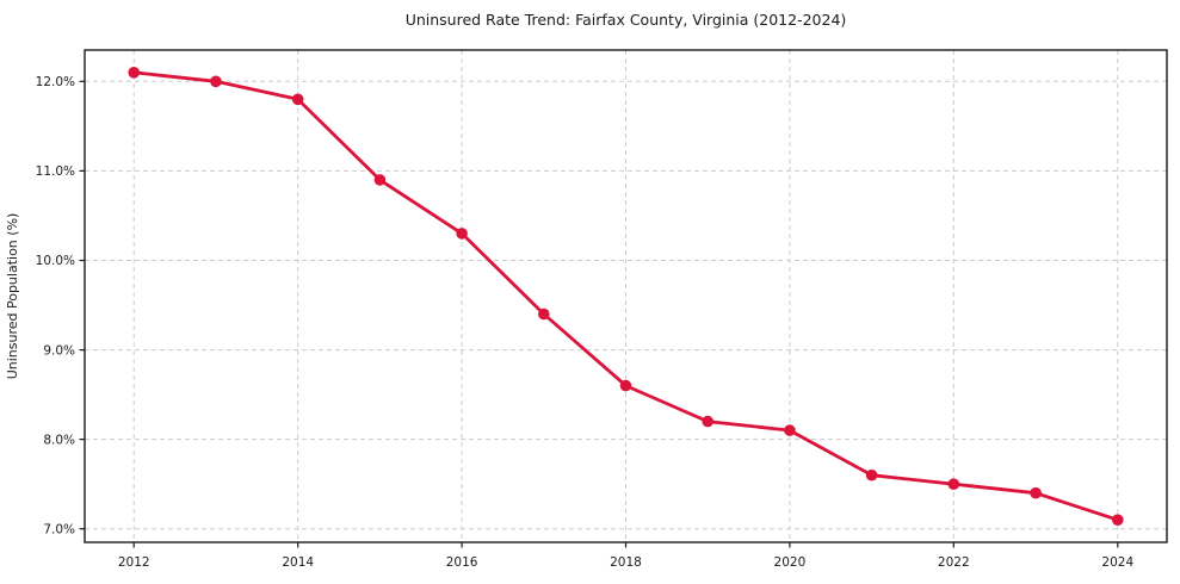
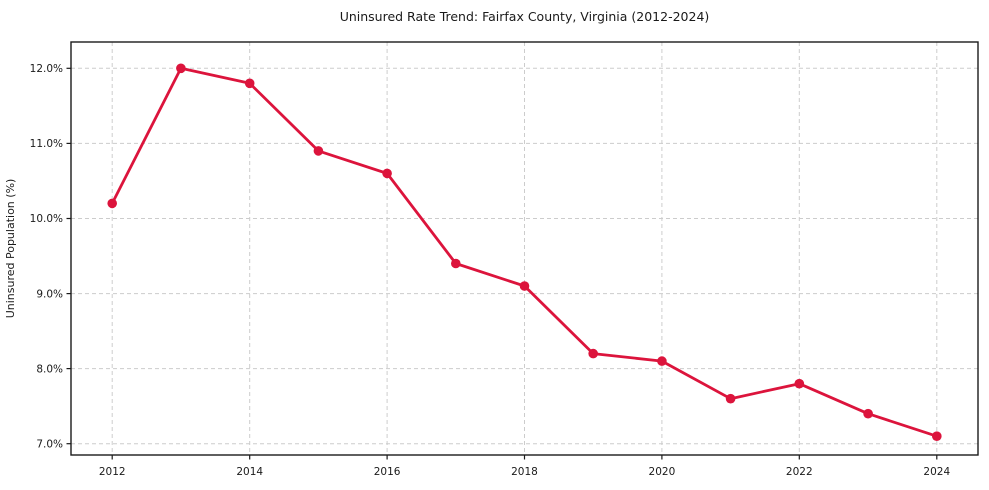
2012: 12.1% -> 10.2%
2016: 10.3% -> 10.6%
2018: 8.6% -> 9.1%
2022: 7.5% -> 7.8%
